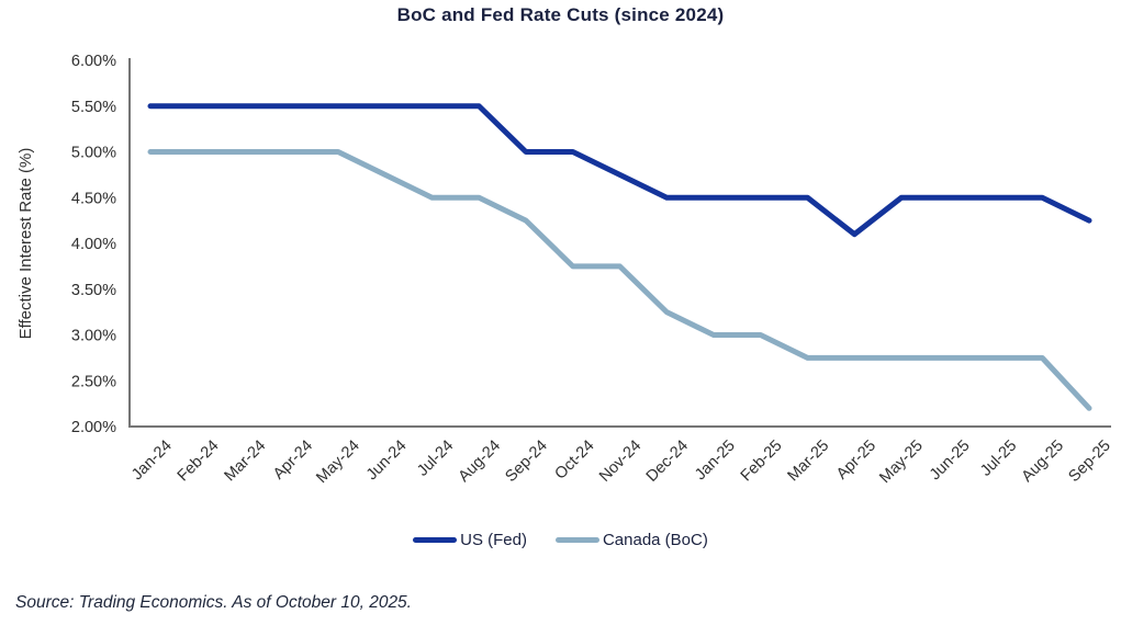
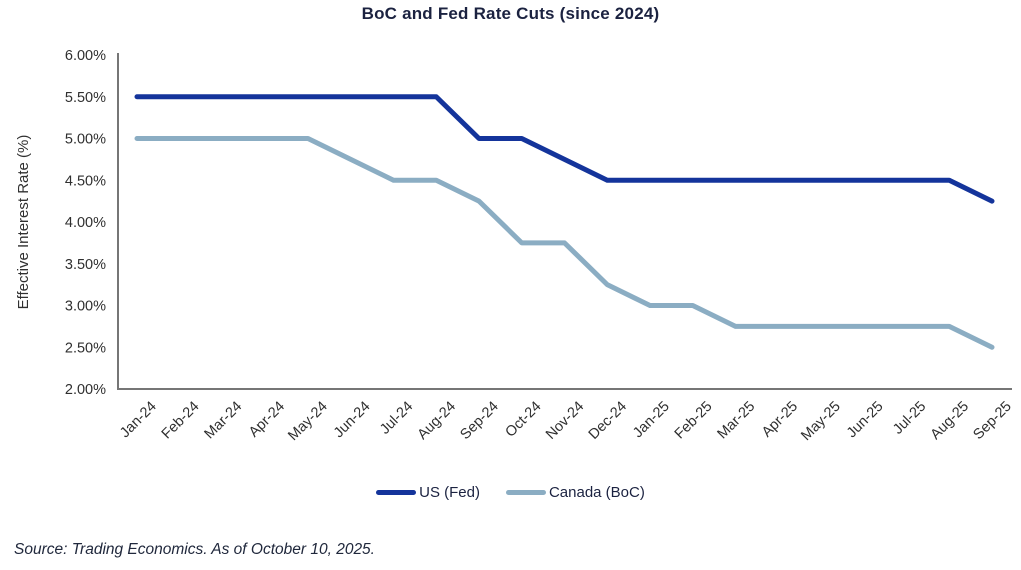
US (Fed)/Apr-25: 4.1% -> 4.5%
Canada (BoC)/Sep-25: 2.2% -> 2.5%
